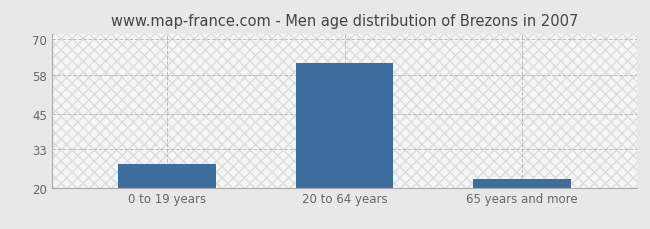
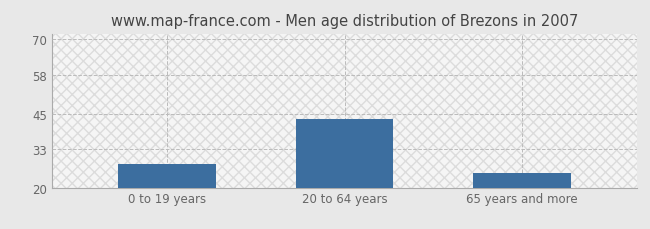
20 to 64 years: 62 -> 43
65 years and more: 23 -> 25
